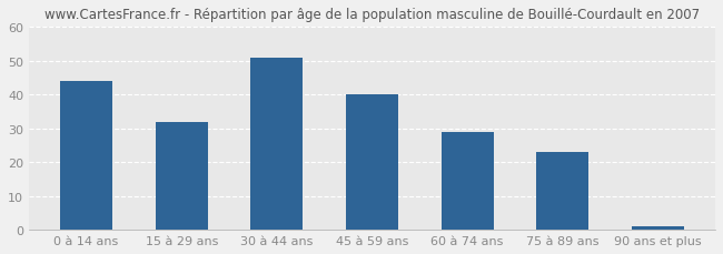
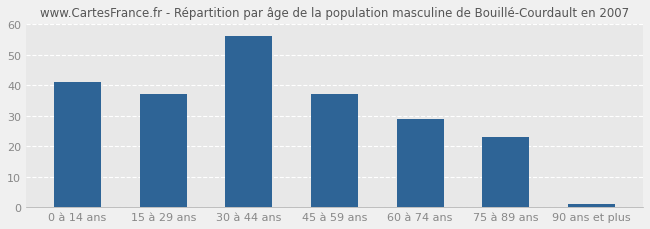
0 à 14 ans: 44 -> 41
15 à 29 ans: 32 -> 37
30 à 44 ans: 51 -> 56
45 à 59 ans: 40 -> 37
